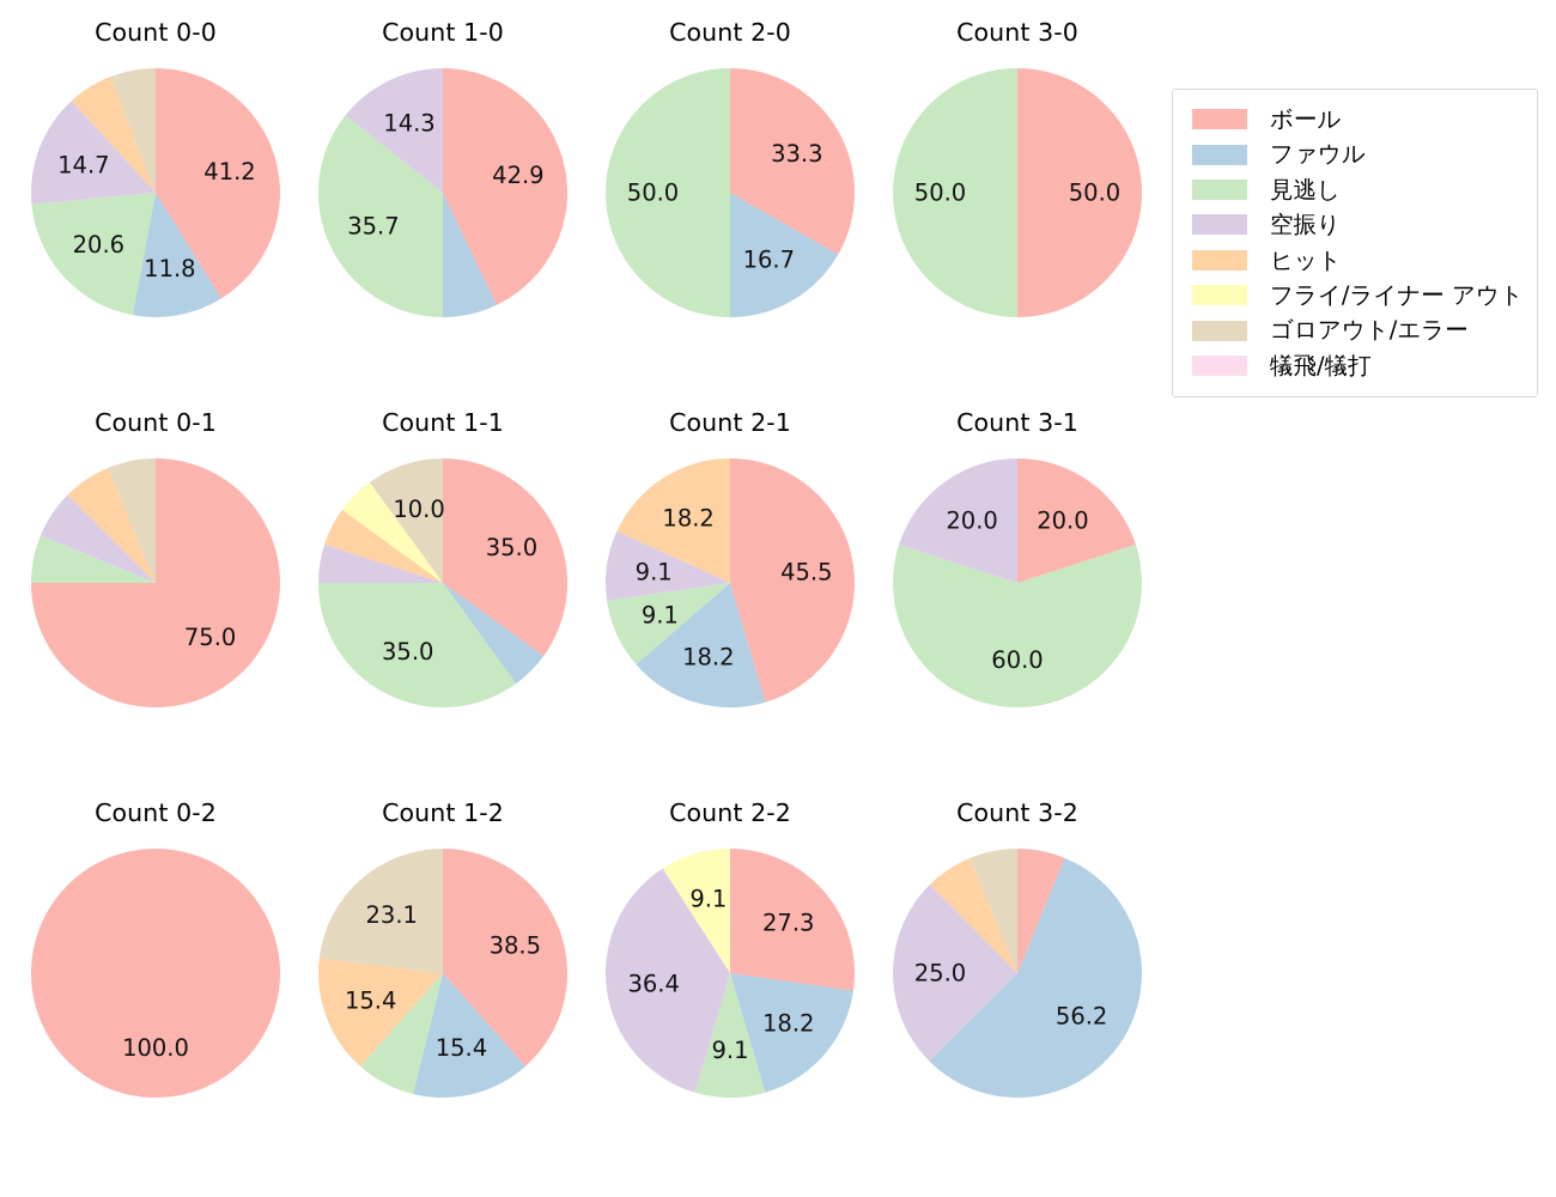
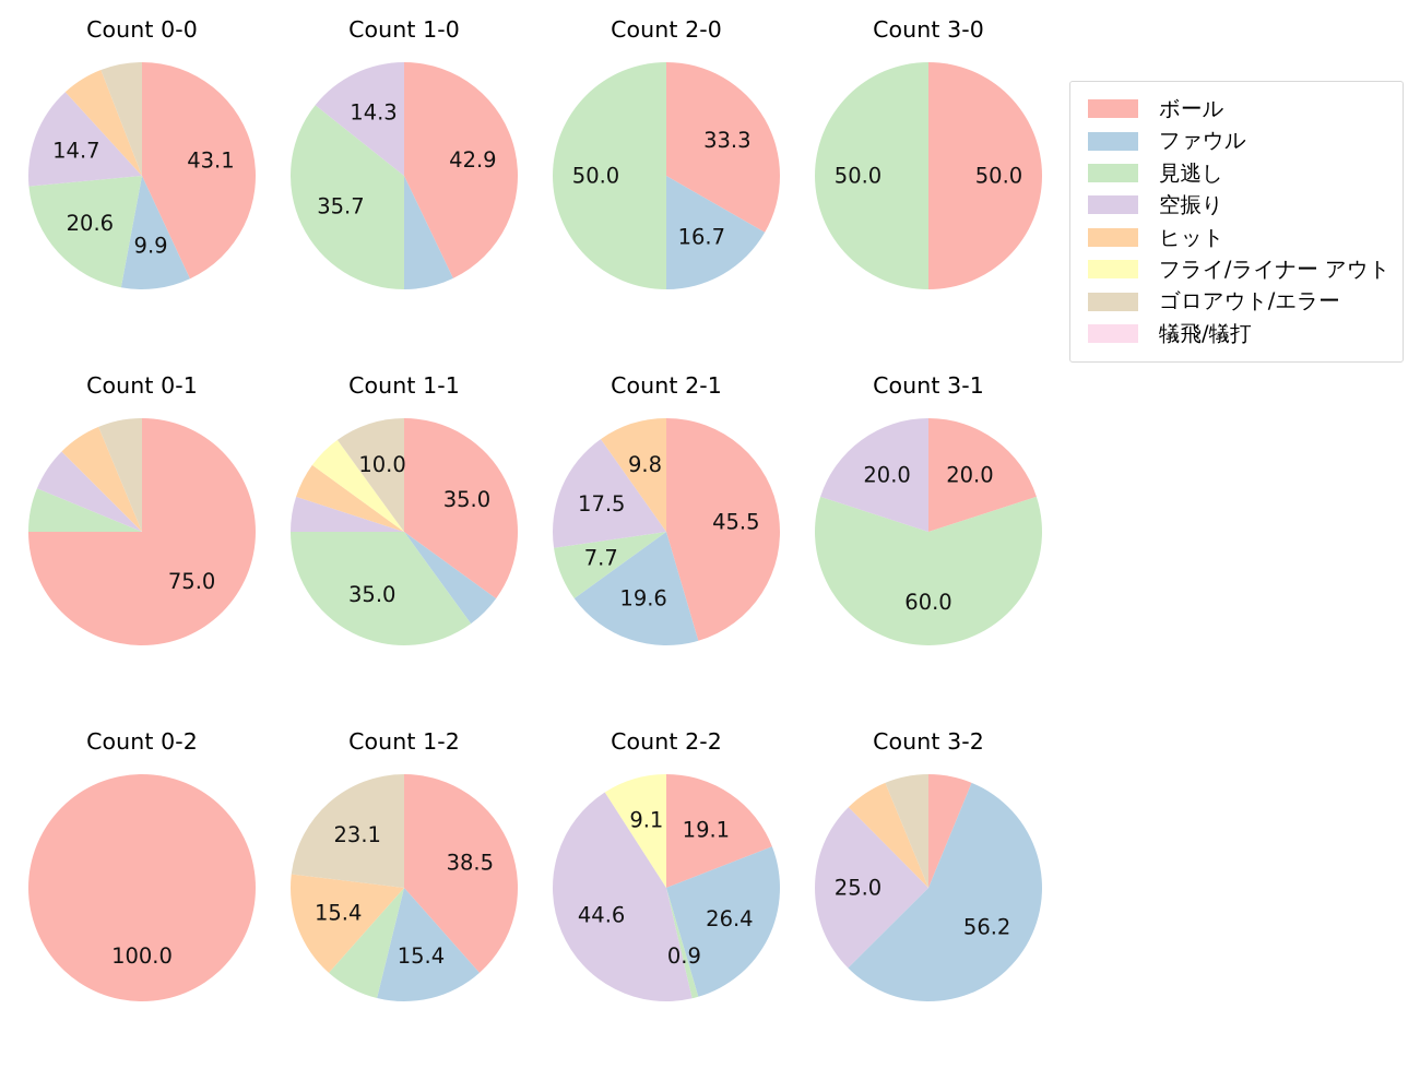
Count 0-0/ボール: 41.2 -> 43.1
Count 0-0/ファウル: 11.8 -> 9.9
Count 2-1/ファウル: 18.2 -> 19.6
Count 2-1/見逃し: 9.1 -> 7.7
Count 2-1/空振り: 9.1 -> 17.5
Count 2-1/ヒット: 18.2 -> 9.8
Count 2-2/ボール: 27.3 -> 19.1
Count 2-2/ファウル: 18.2 -> 26.4
Count 2-2/見逃し: 9.1 -> 0.9
Count 2-2/空振り: 36.4 -> 44.6
